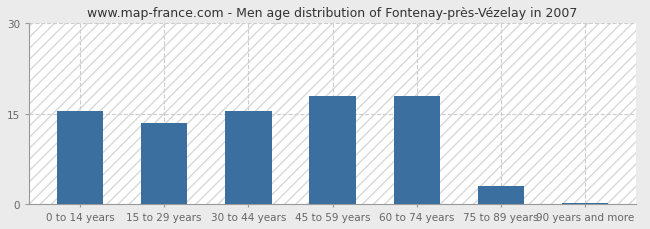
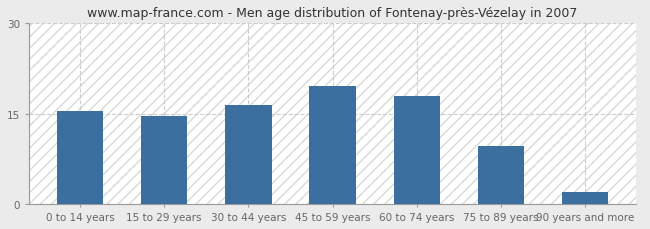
15 to 29 years: 13.5 -> 14.6
30 to 44 years: 15.5 -> 16.4
45 to 59 years: 18.0 -> 19.6
75 to 89 years: 3.0 -> 9.6
90 years and more: 0.3 -> 2.0
